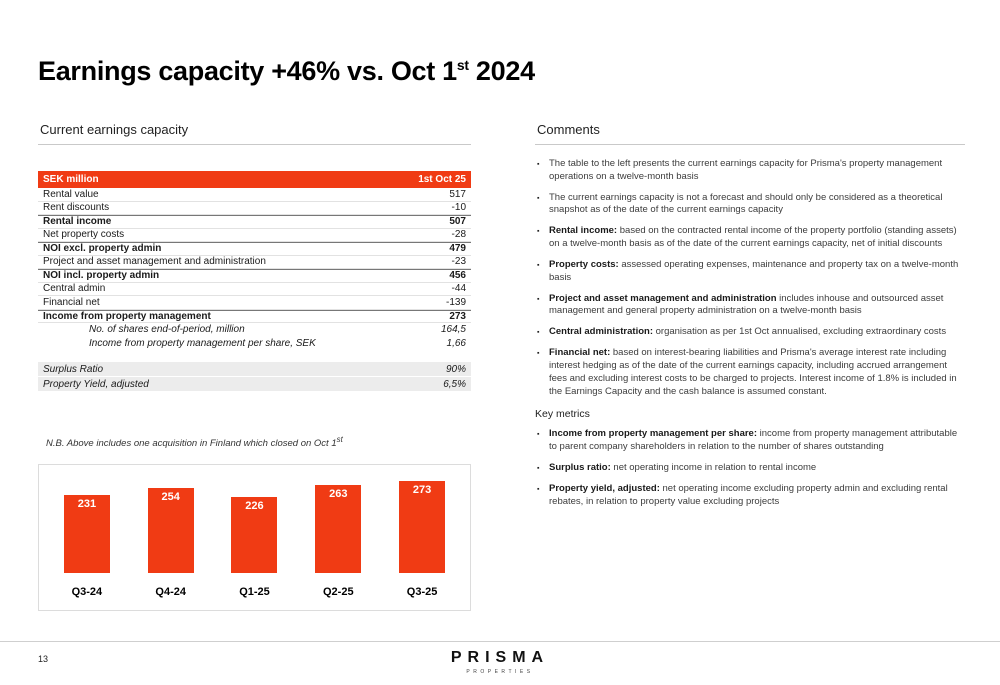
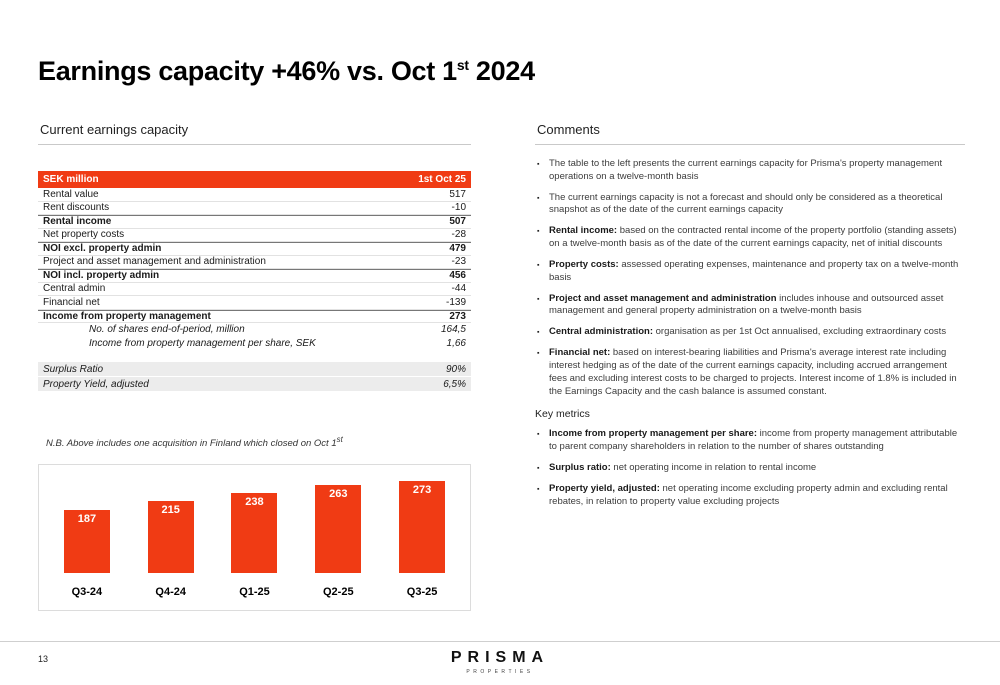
Q3-24: 231 -> 187
Q4-24: 254 -> 215
Q1-25: 226 -> 238
